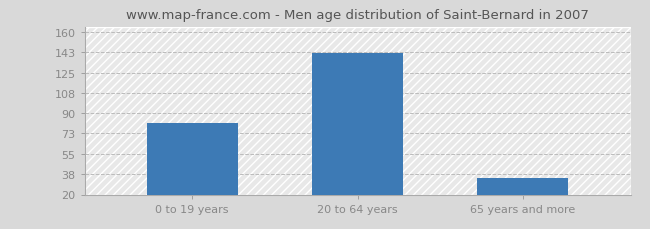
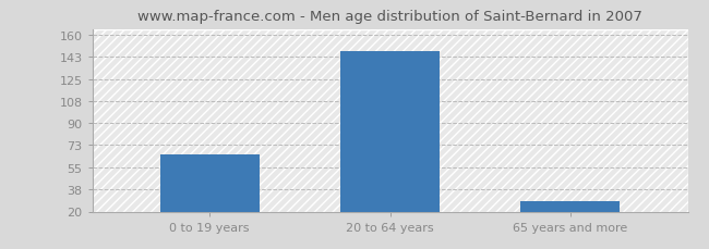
0 to 19 years: 82 -> 65
20 to 64 years: 142 -> 147
65 years and more: 34 -> 28
